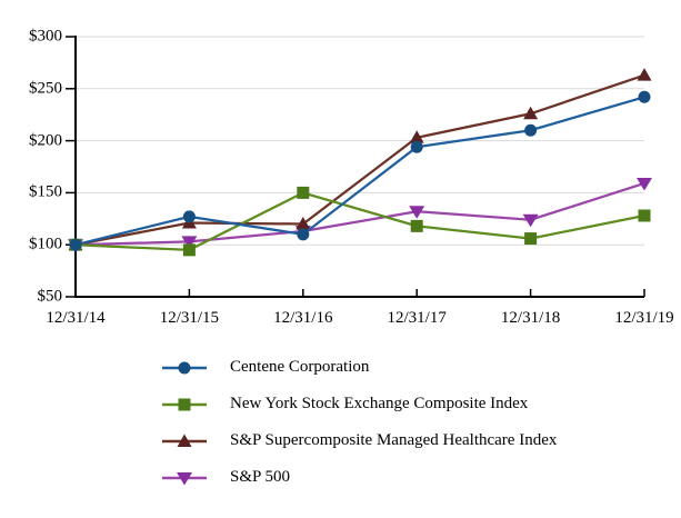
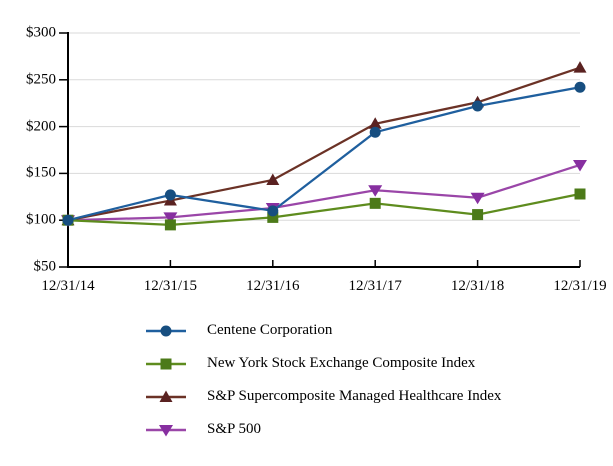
New York Stock Exchange Composite Index/12/31/16: $150 -> $100
S&P Supercomposite Managed Healthcare Index/12/31/16: $120 -> $140
Centene Corporation/12/31/18: $210 -> $220
